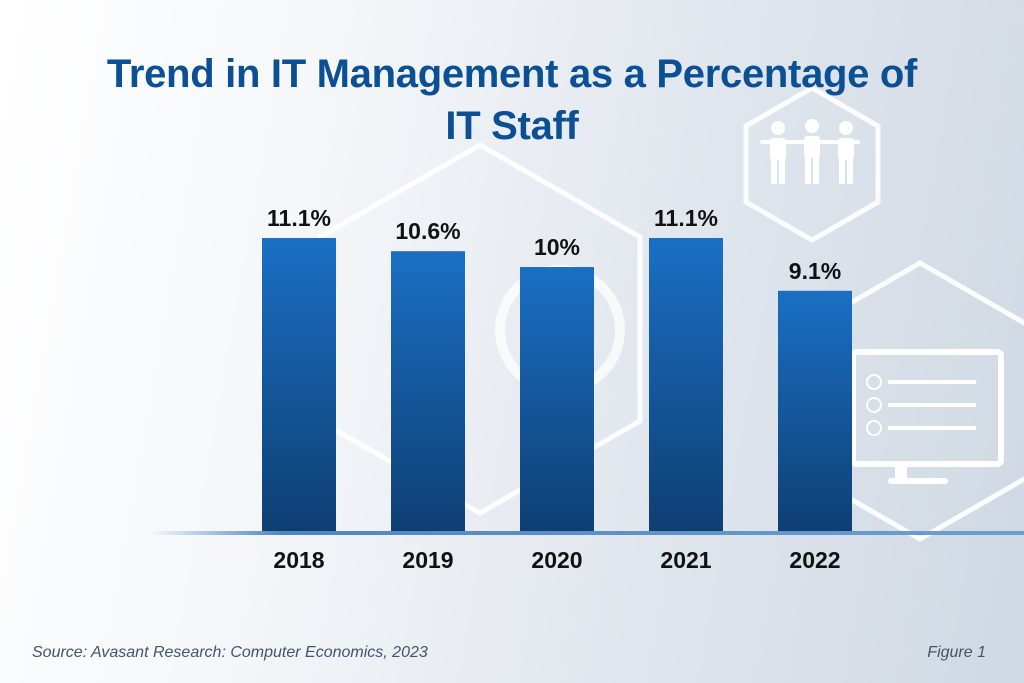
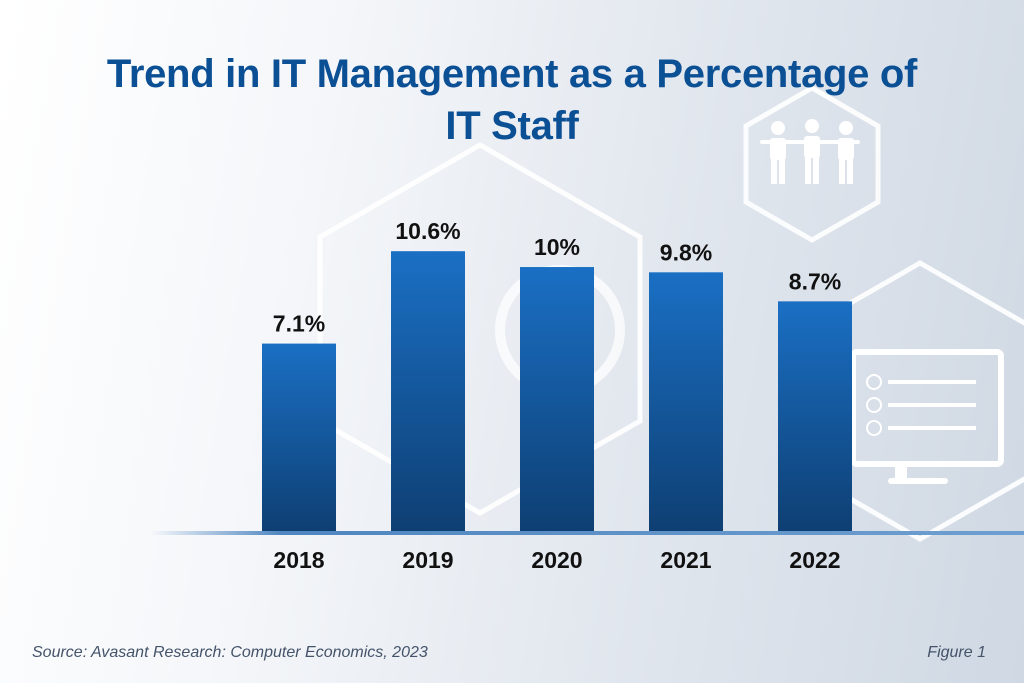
2018: 11.1% -> 7.1%
2021: 11.1% -> 9.8%
2022: 9.1% -> 8.7%
